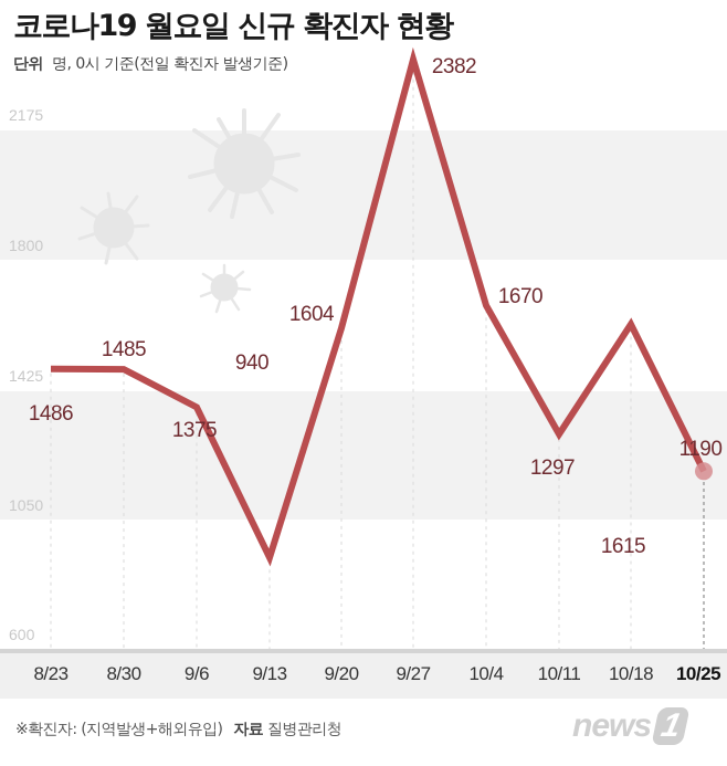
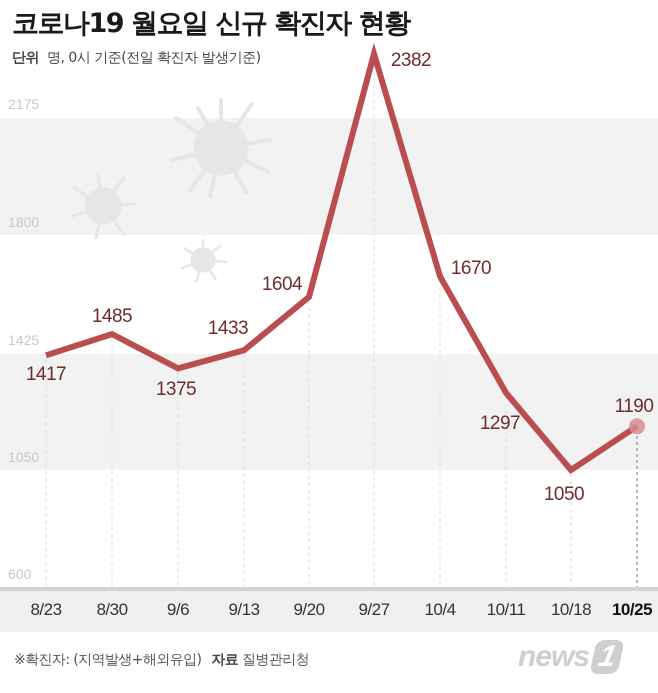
8/23: 1486 -> 1417
9/13: 940 -> 1433
10/18: 1615 -> 1050
